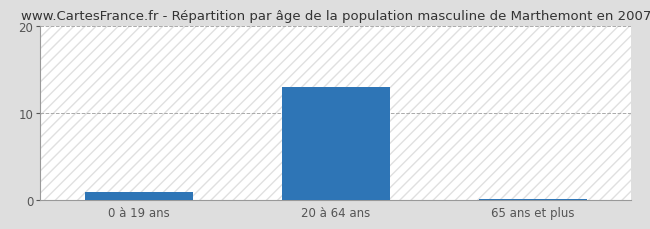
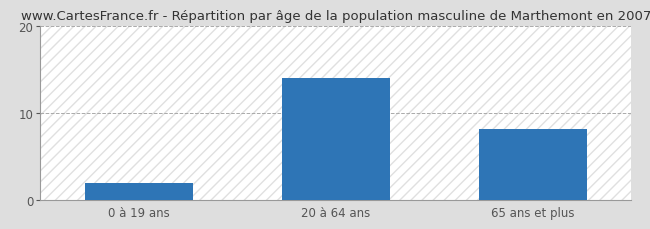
0 à 19 ans: 1.0 -> 2.0
20 à 64 ans: 13.0 -> 14.0
65 ans et plus: 0.2 -> 8.2
